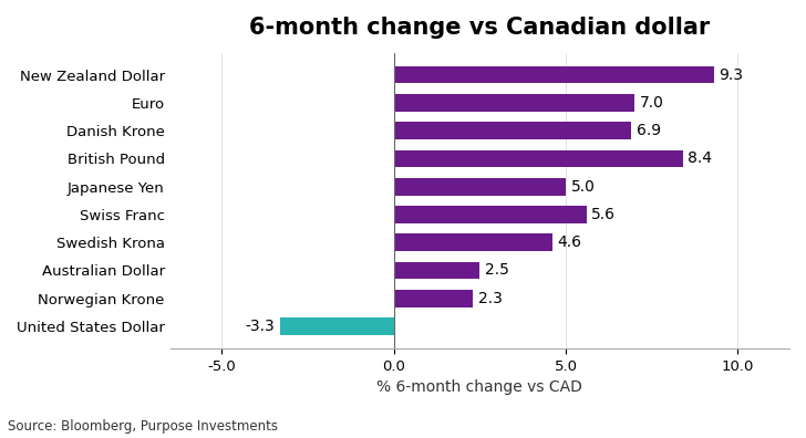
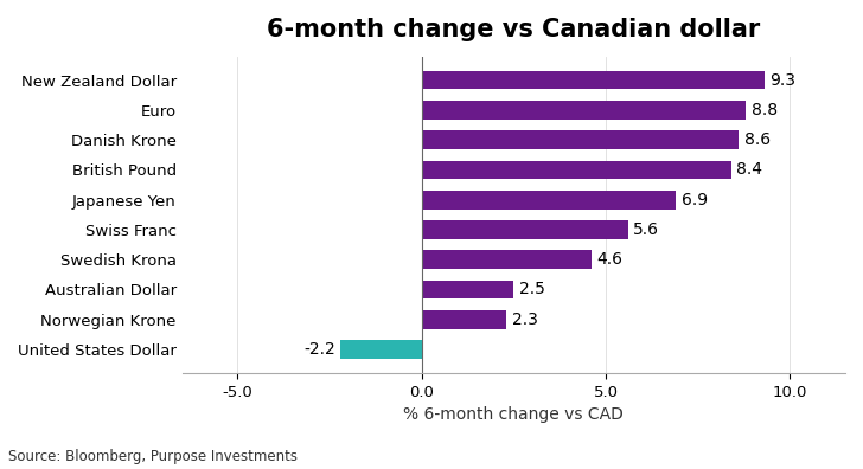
Euro: 7.0 -> 8.8
Danish Krone: 6.9 -> 8.6
Japanese Yen: 5.0 -> 6.9
United States Dollar: -3.3 -> -2.2
